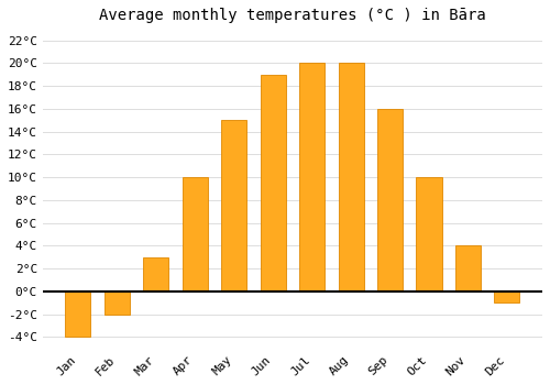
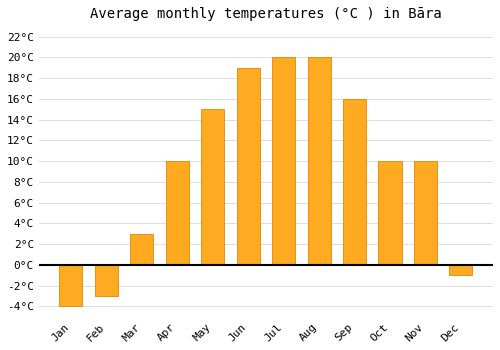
Feb: -2°C -> -3°C
Nov: 4°C -> 10°C
